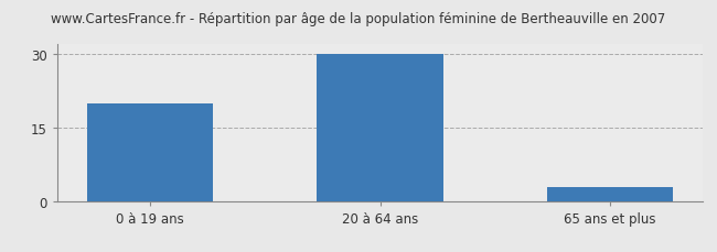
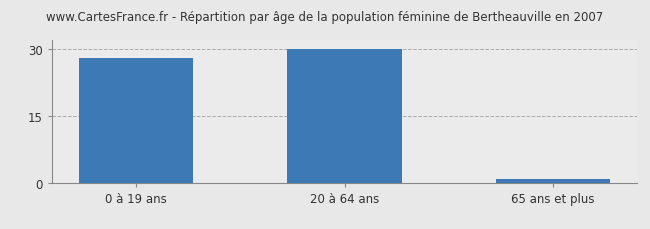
0 à 19 ans: 20 -> 28
65 ans et plus: 3 -> 1
